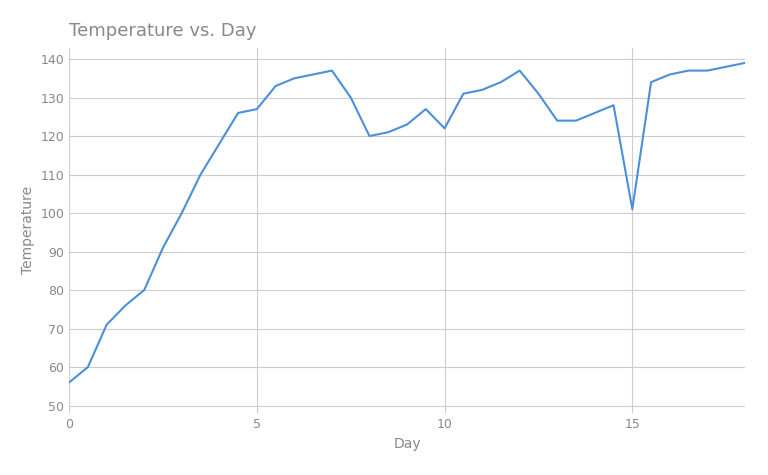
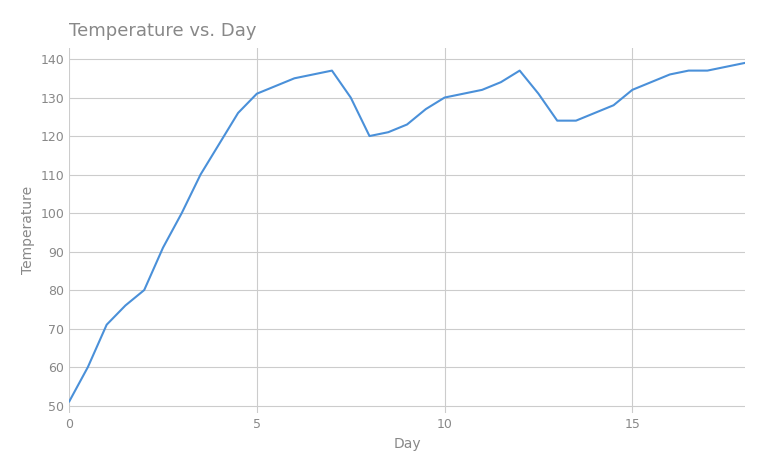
0: 56 -> 51
5: 127 -> 131
10: 122 -> 130
15: 101 -> 132
